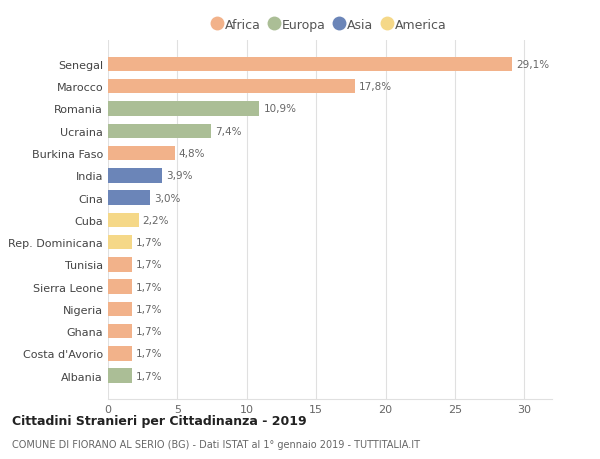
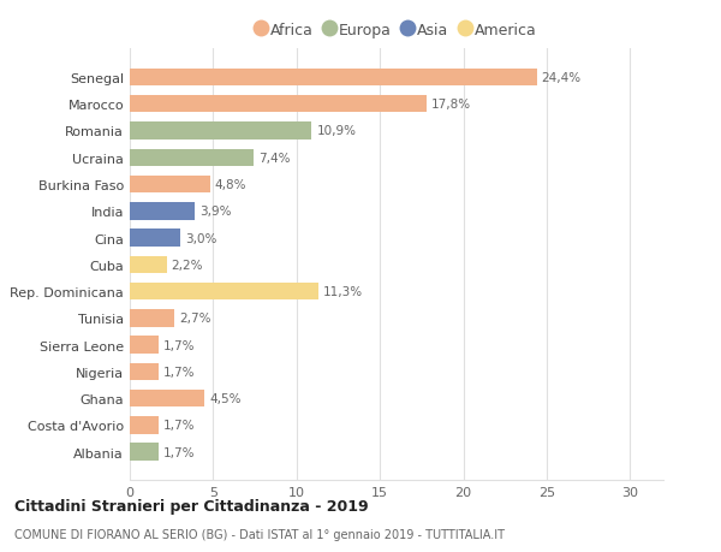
Senegal: 29,1% -> 24,4%
Rep. Dominicana: 1,7% -> 11,3%
Tunisia: 1,7% -> 2,7%
Ghana: 1,7% -> 4,5%
